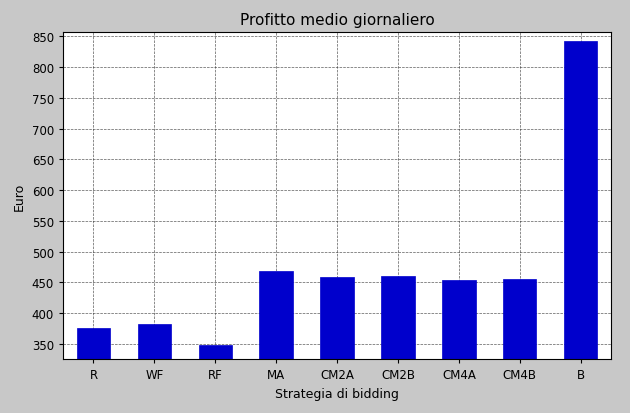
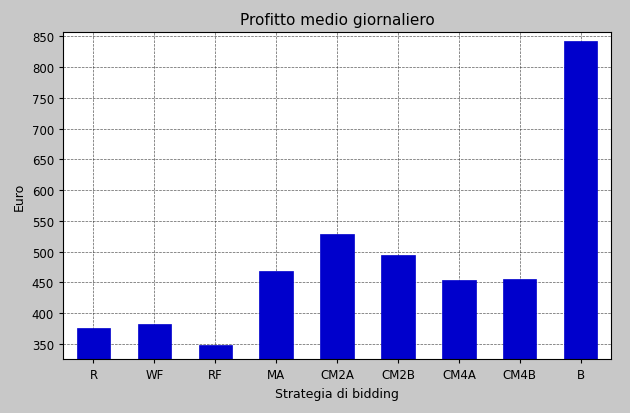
CM2A: 458 -> 528
CM2B: 460 -> 494
